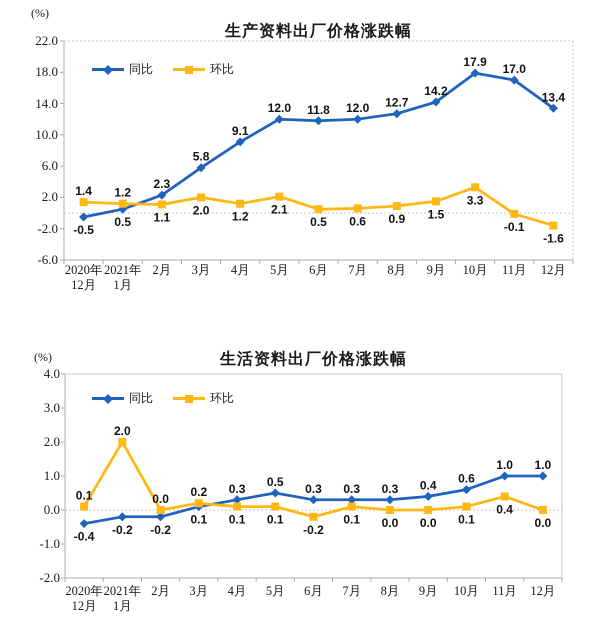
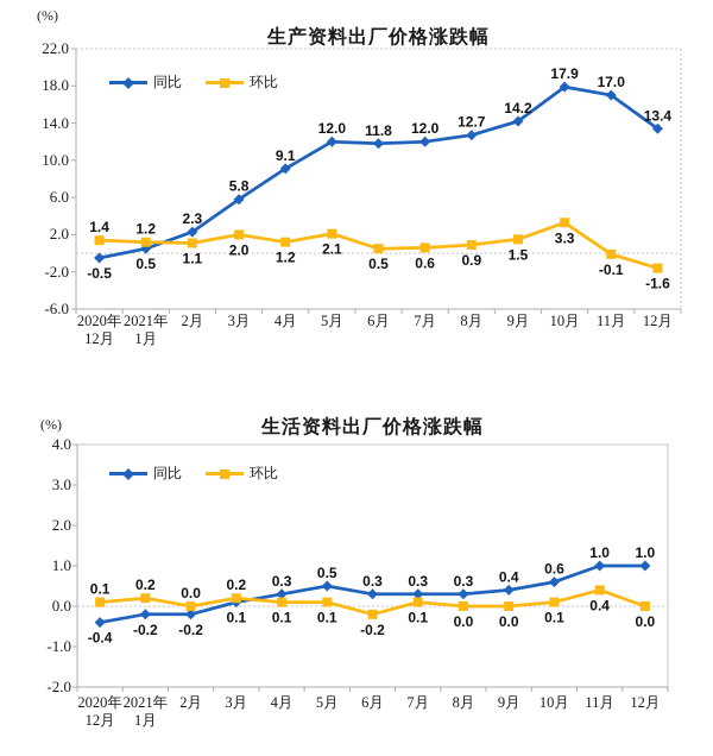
生活资料出厂价格涨跌幅/环比/2021年1月: 2.0 -> 0.2
